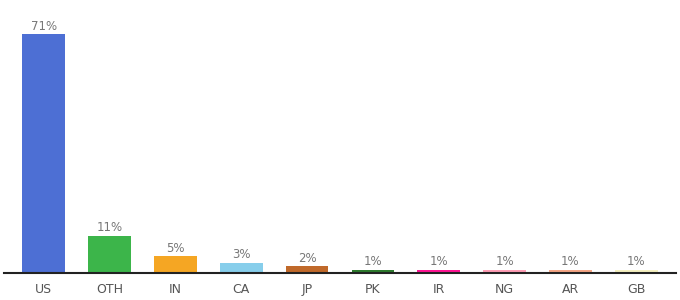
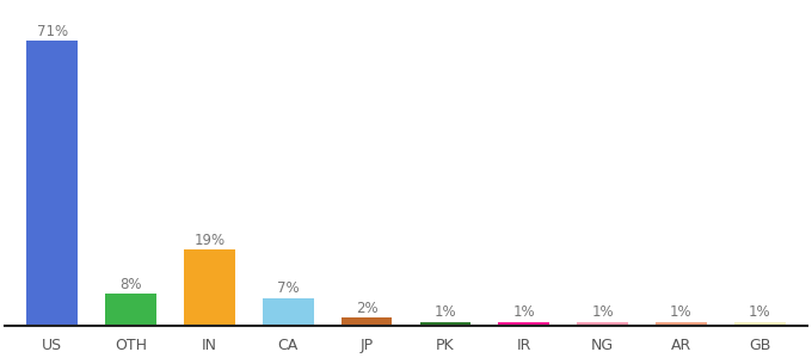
OTH: 11% -> 8%
IN: 5% -> 19%
CA: 3% -> 7%
